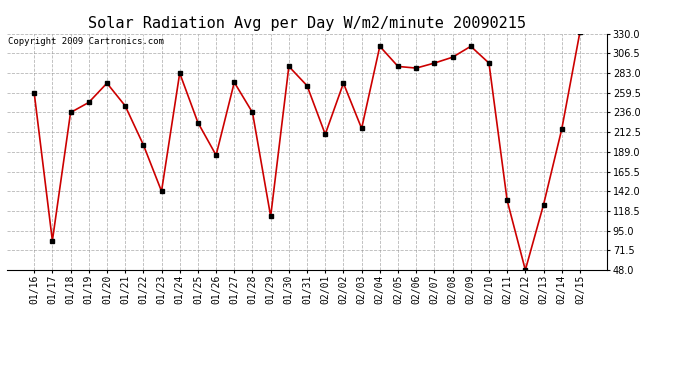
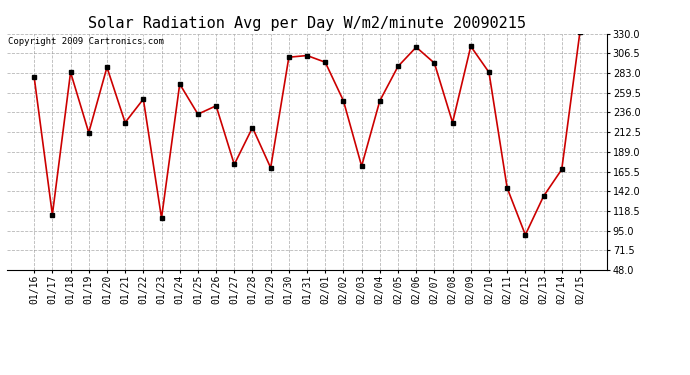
01/16: 260 -> 278
01/17: 83 -> 114
01/18: 236 -> 284
01/19: 248 -> 212
01/20: 271 -> 290
01/21: 244 -> 224
01/22: 198 -> 252
01/23: 142 -> 110
01/24: 283 -> 270
01/25: 224 -> 234
01/26: 185 -> 244
01/27: 272 -> 174
01/28: 236 -> 218
01/29: 112 -> 170
01/30: 291 -> 302
01/31: 268 -> 304
02/01: 210 -> 296
02/02: 271 -> 250
02/03: 217 -> 172
02/04: 315 -> 250
02/06: 289 -> 314
02/08: 302 -> 224
02/10: 295 -> 284
02/11: 131 -> 146
02/12: 48 -> 90
02/13: 126 -> 136
02/14: 216 -> 168
